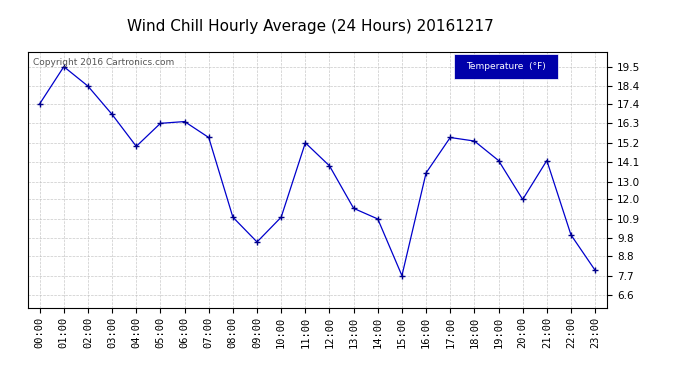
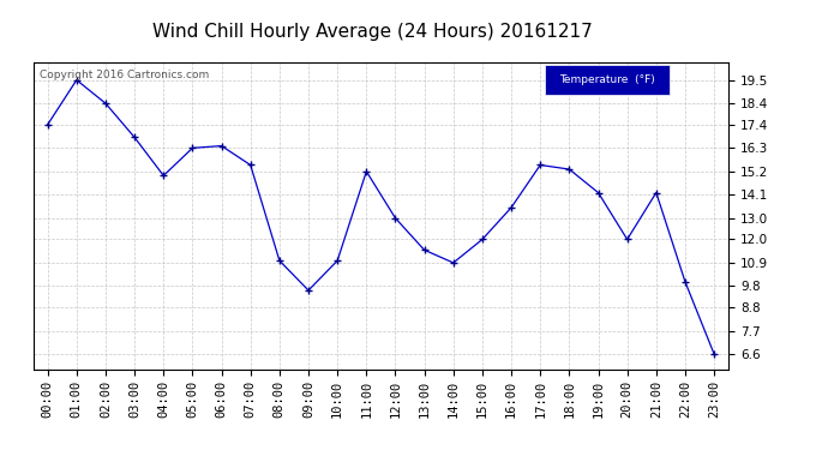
12:00: 13.9 -> 13.0
15:00: 7.7 -> 12.0
23:00: 8.0 -> 6.6
